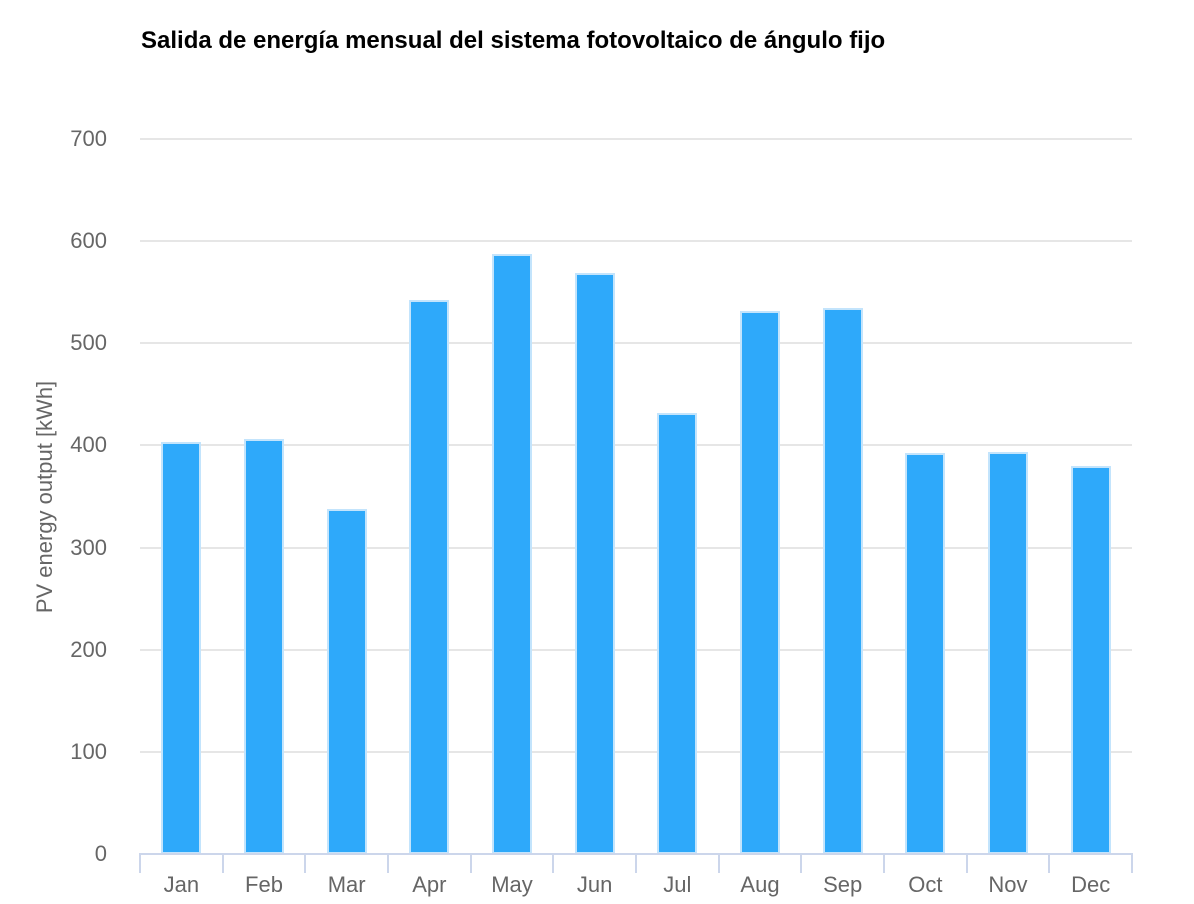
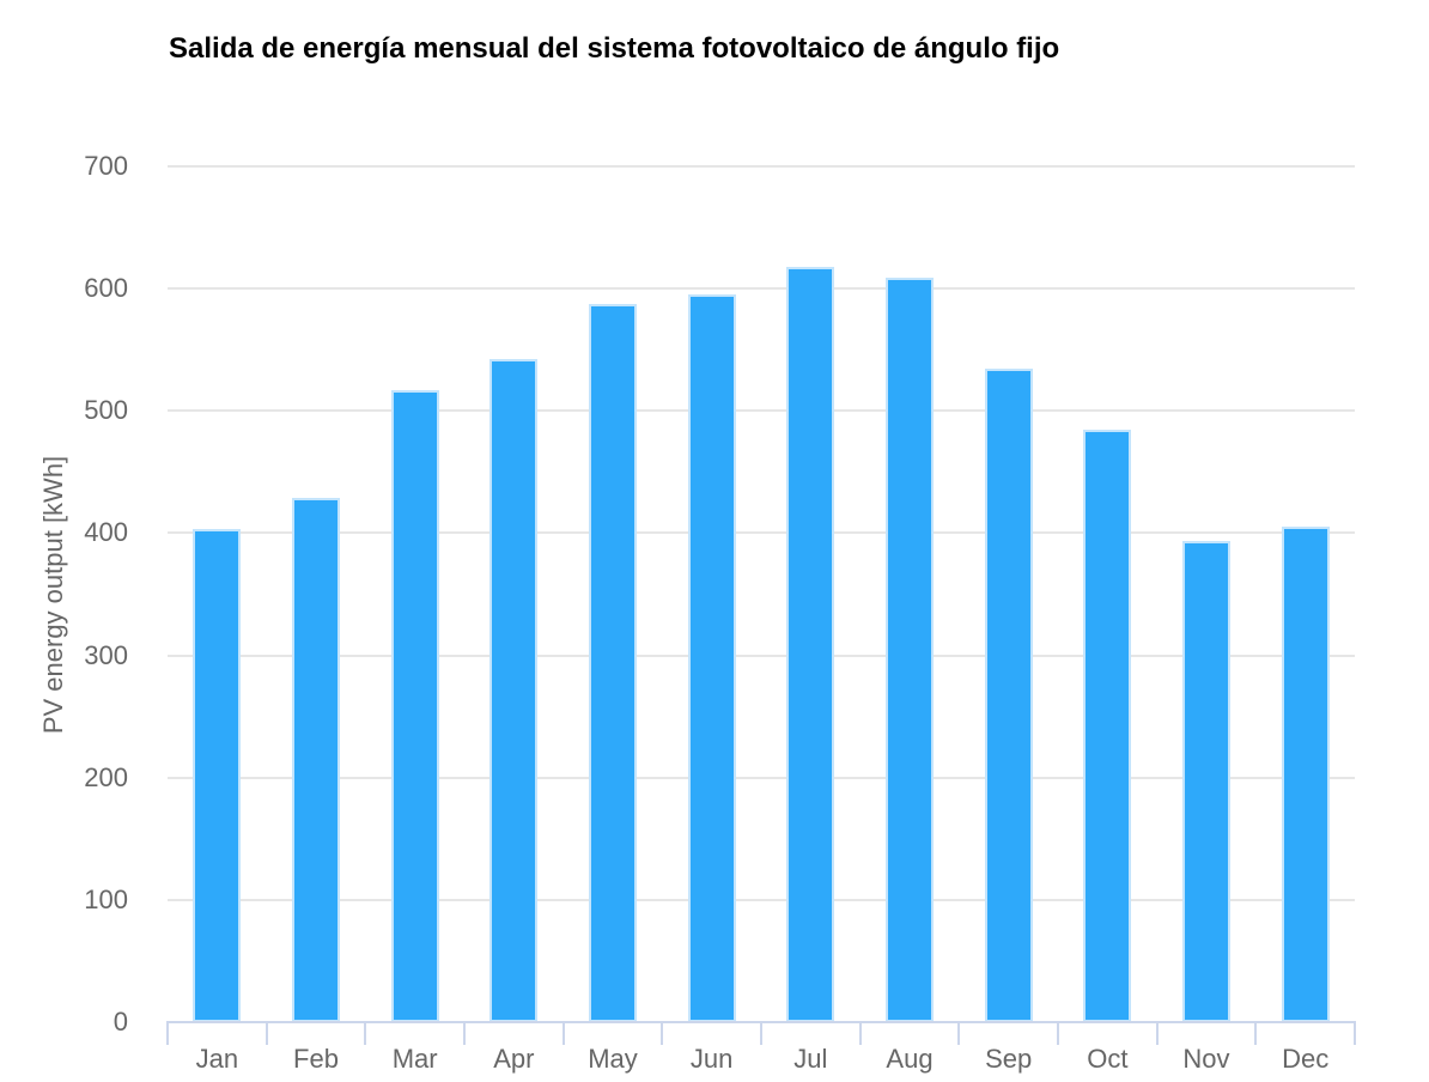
Feb: 406 -> 429
Mar: 338 -> 517
Jun: 569 -> 595
Jul: 432 -> 618
Aug: 532 -> 609
Oct: 393 -> 485
Dec: 380 -> 405
